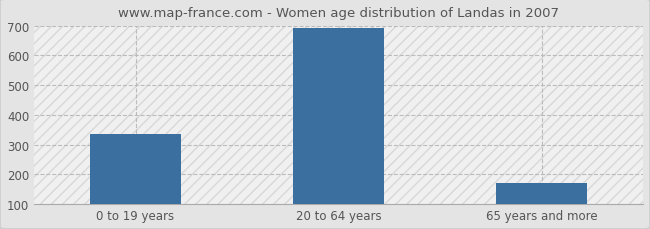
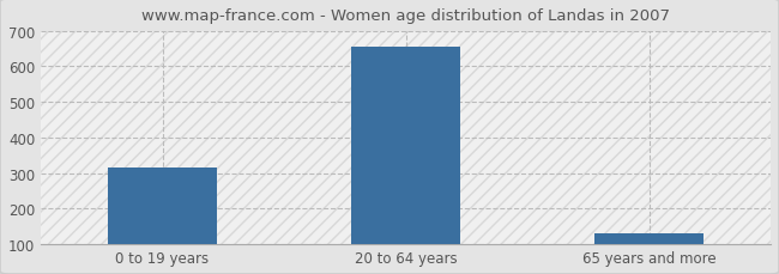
0 to 19 years: 336 -> 315
20 to 64 years: 693 -> 655
65 years and more: 170 -> 130
